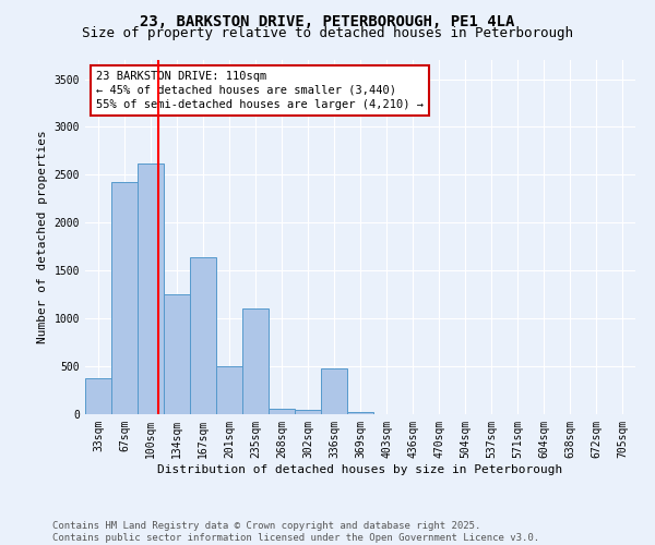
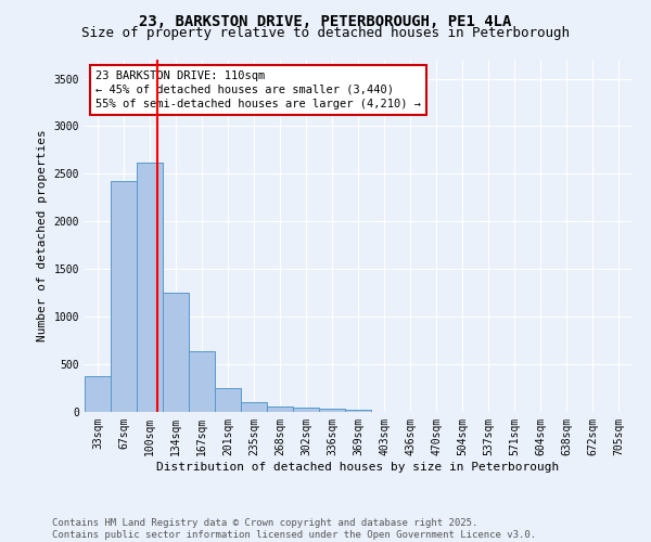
167sqm: 1640 -> 640
201sqm: 500 -> 250
235sqm: 1100 -> 100
336sqm: 480 -> 40
